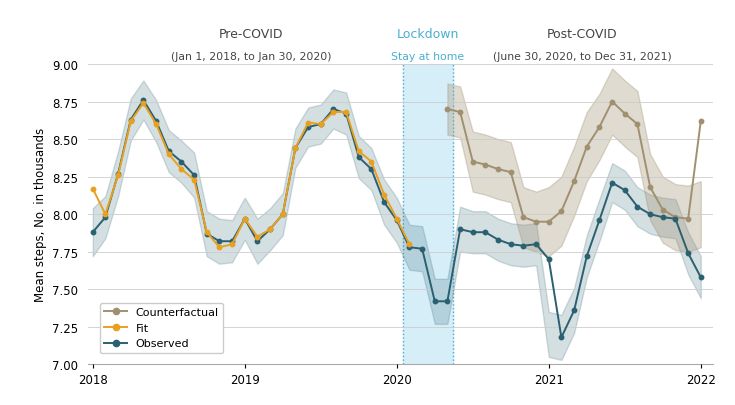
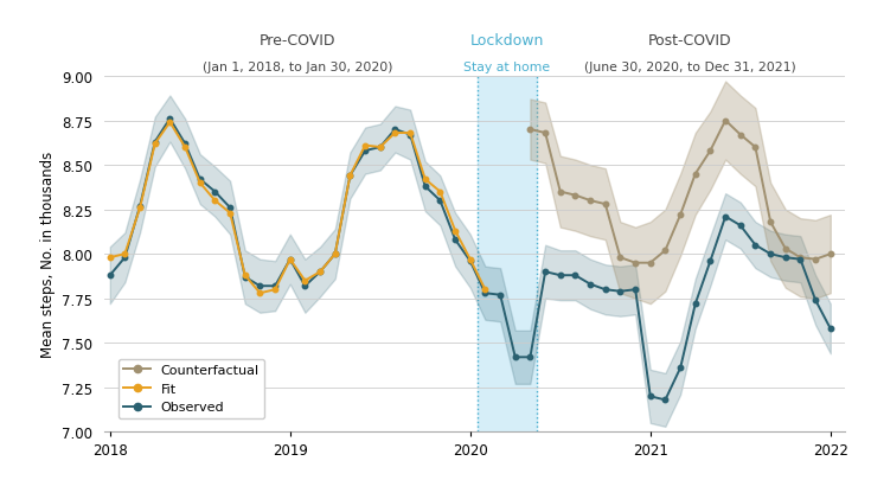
Fit/2018: 8.17 -> 7.98
Observed/2021: 7.70 -> 7.20
Counterfactual/2022: 8.62 -> 8.00
